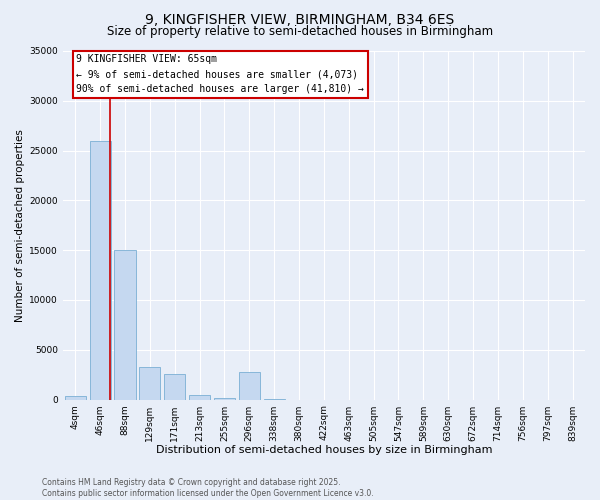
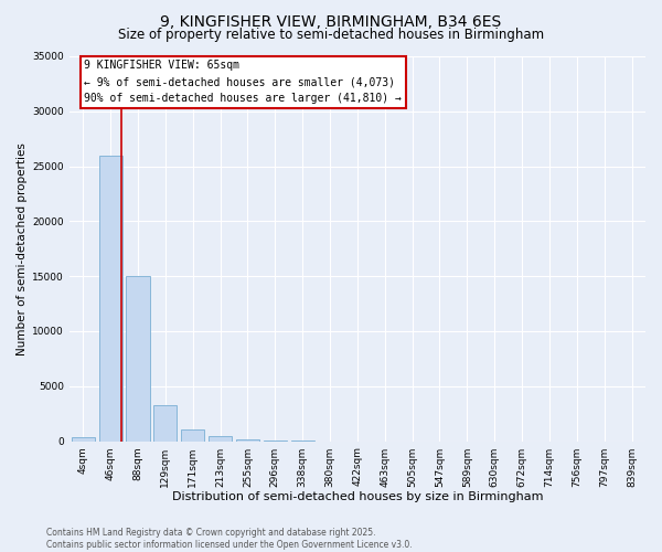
171sqm: 2600 -> 1100
296sqm: 2800 -> 0
